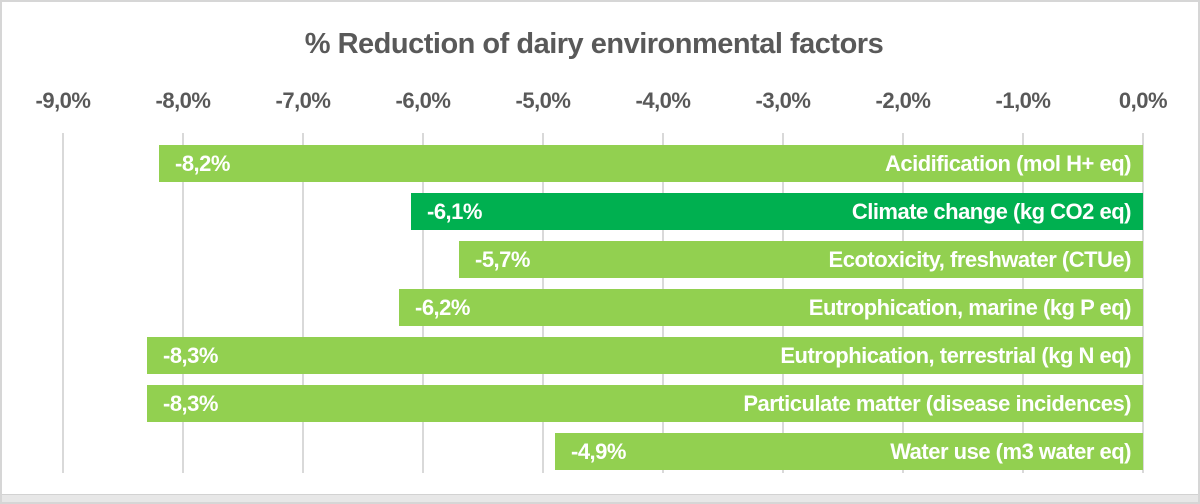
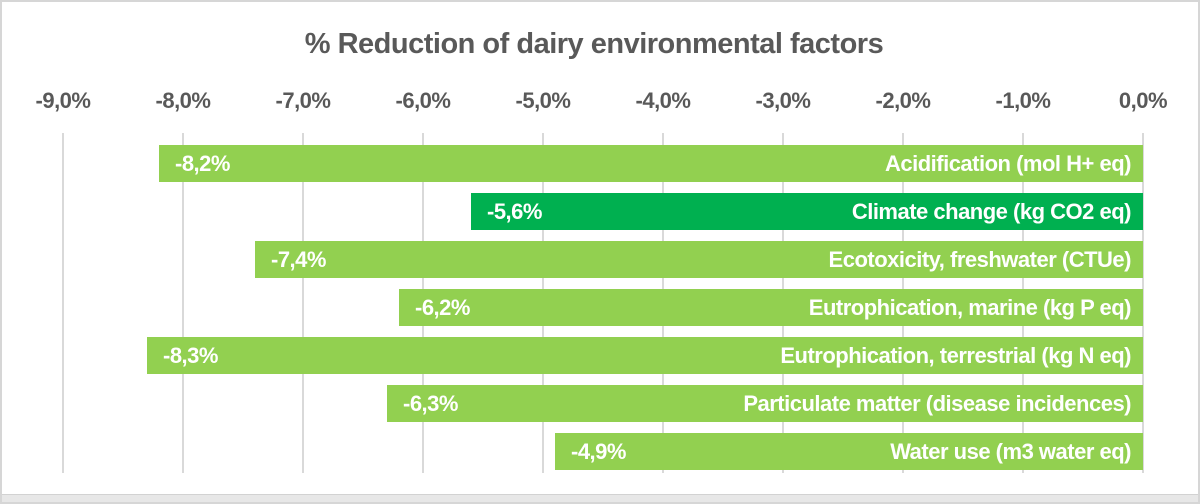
Climate change (kg CO2 eq): -6,1% -> -5,6%
Ecotoxicity, freshwater (CTUe): -5,7% -> -7,4%
Particulate matter (disease incidences): -8,3% -> -6,3%
